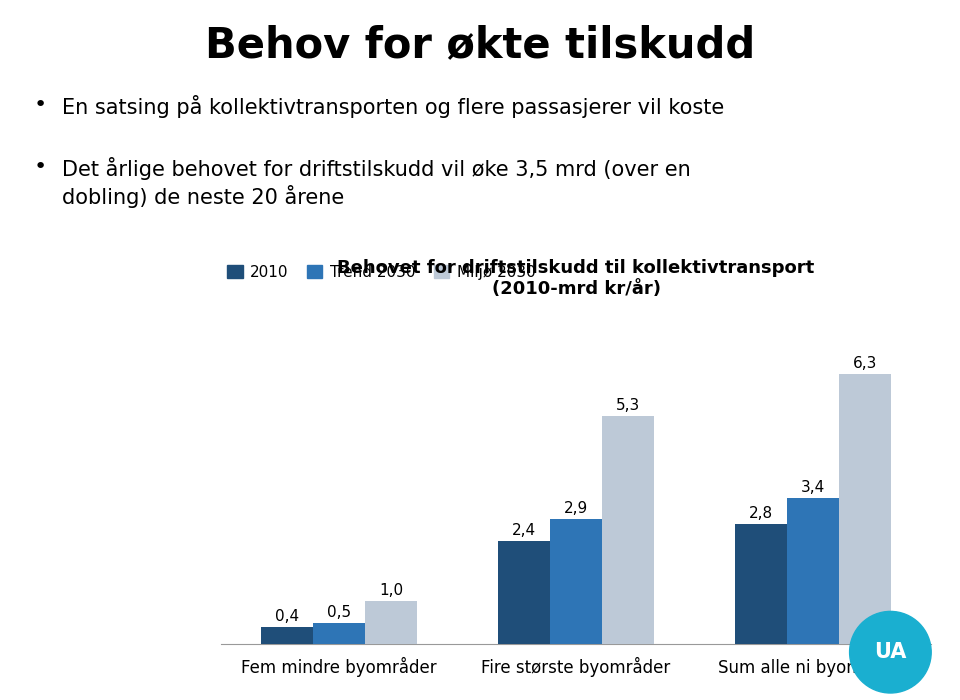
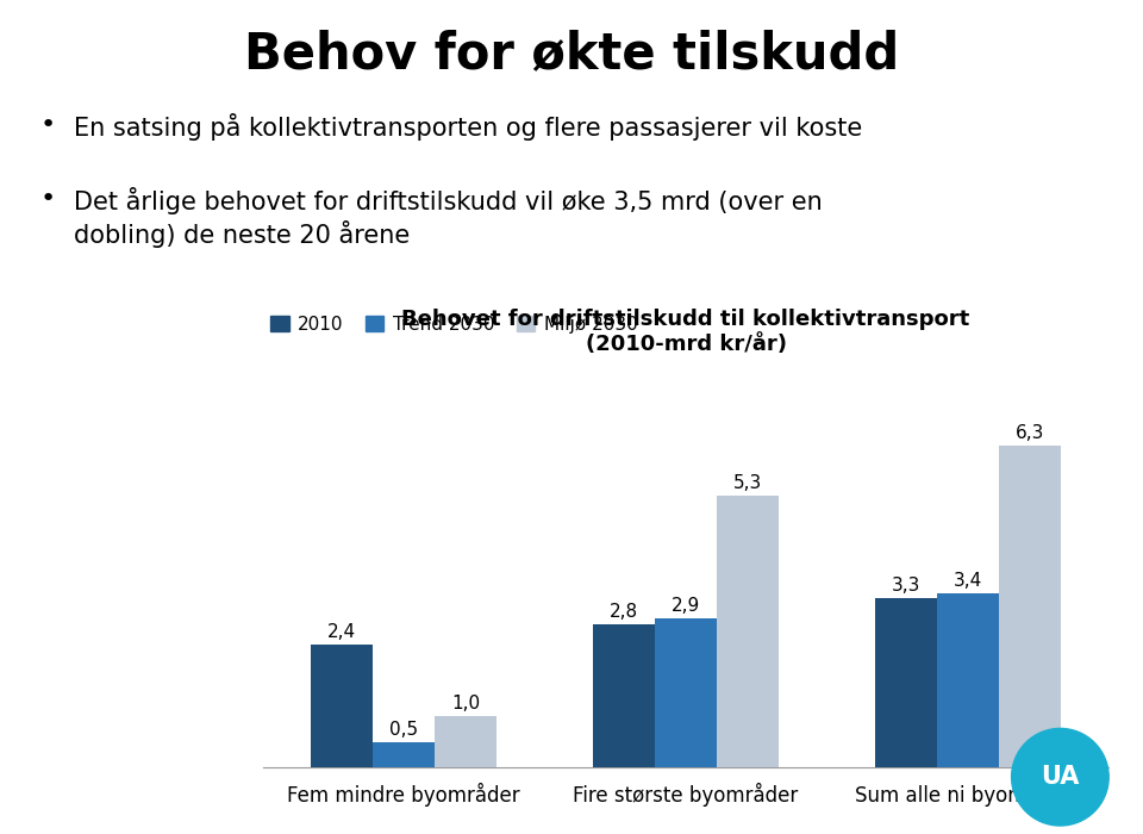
2010/Fem mindre byområder: 0,4 -> 2,4
2010/Fire største byområder: 2,4 -> 2,8
2010/Sum alle ni byområder: 2,8 -> 3,3
